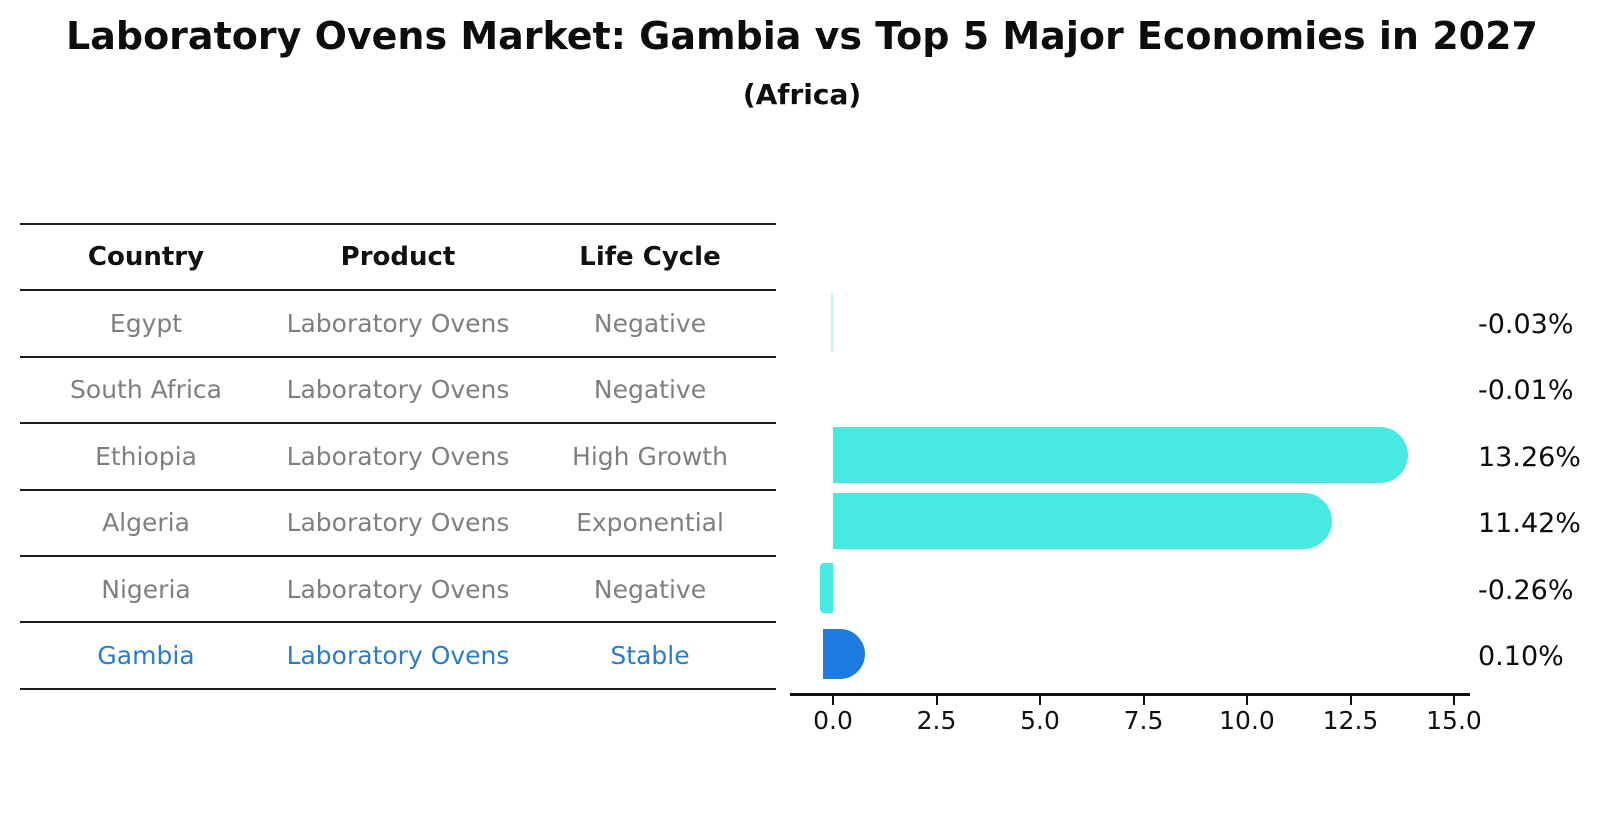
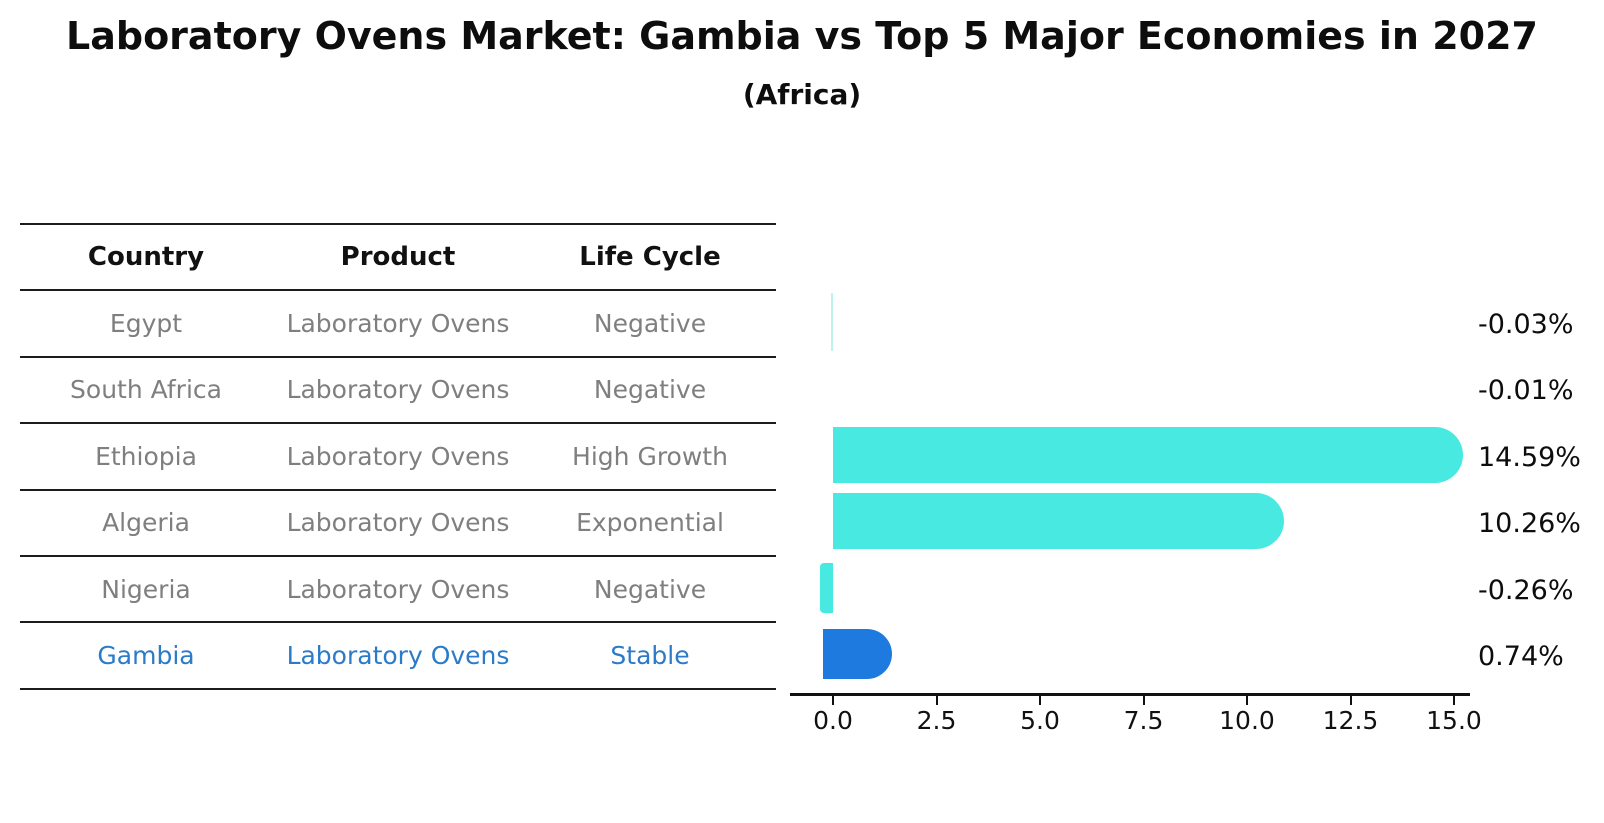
Ethiopia: 13.26% -> 14.59%
Algeria: 11.42% -> 10.26%
Gambia: 0.10% -> 0.74%
